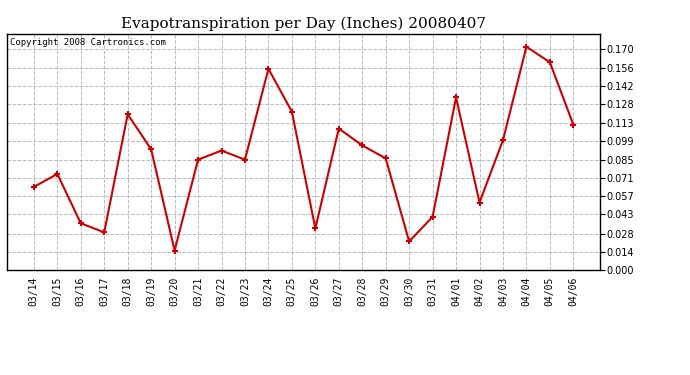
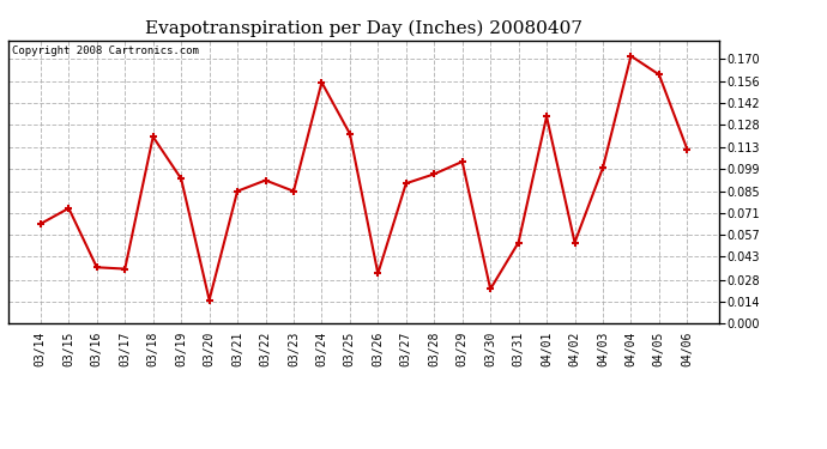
03/17: 0.029 -> 0.035
03/27: 0.109 -> 0.090
03/29: 0.086 -> 0.104
03/31: 0.041 -> 0.052
